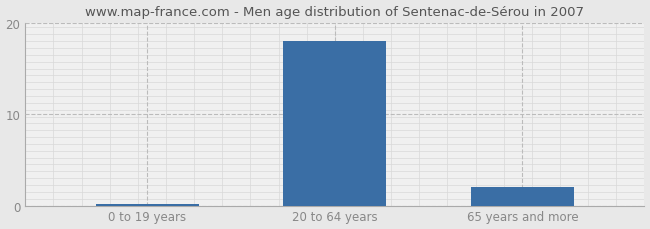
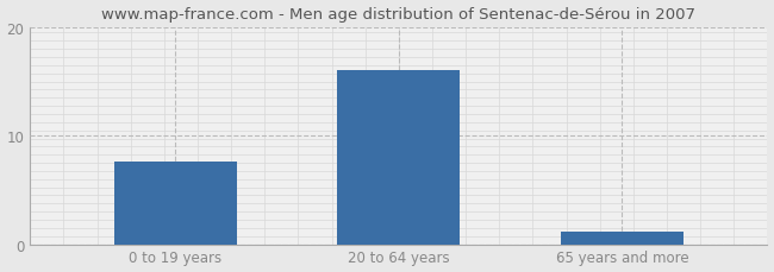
0 to 19 years: 0.2 -> 7.6
20 to 64 years: 18.0 -> 16.0
65 years and more: 2.0 -> 1.2
